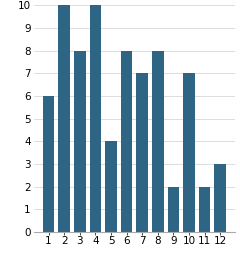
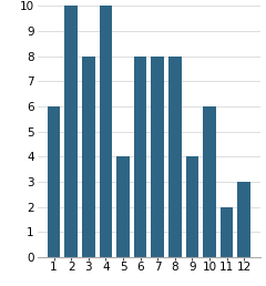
7: 7 -> 8
9: 2 -> 4
10: 7 -> 6
